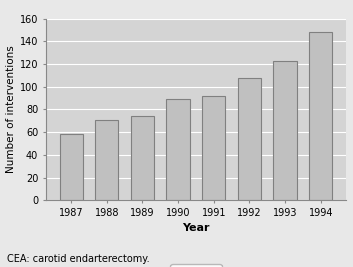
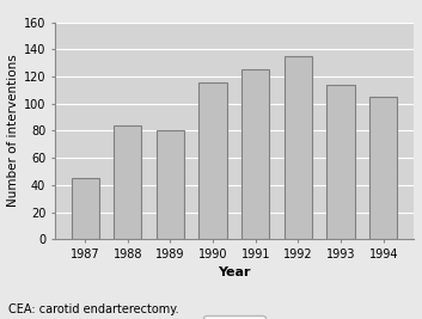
1987: 58 -> 45
1988: 71 -> 84
1989: 74 -> 80
1990: 89 -> 116
1991: 92 -> 125
1992: 108 -> 135
1993: 123 -> 114
1994: 148 -> 105
